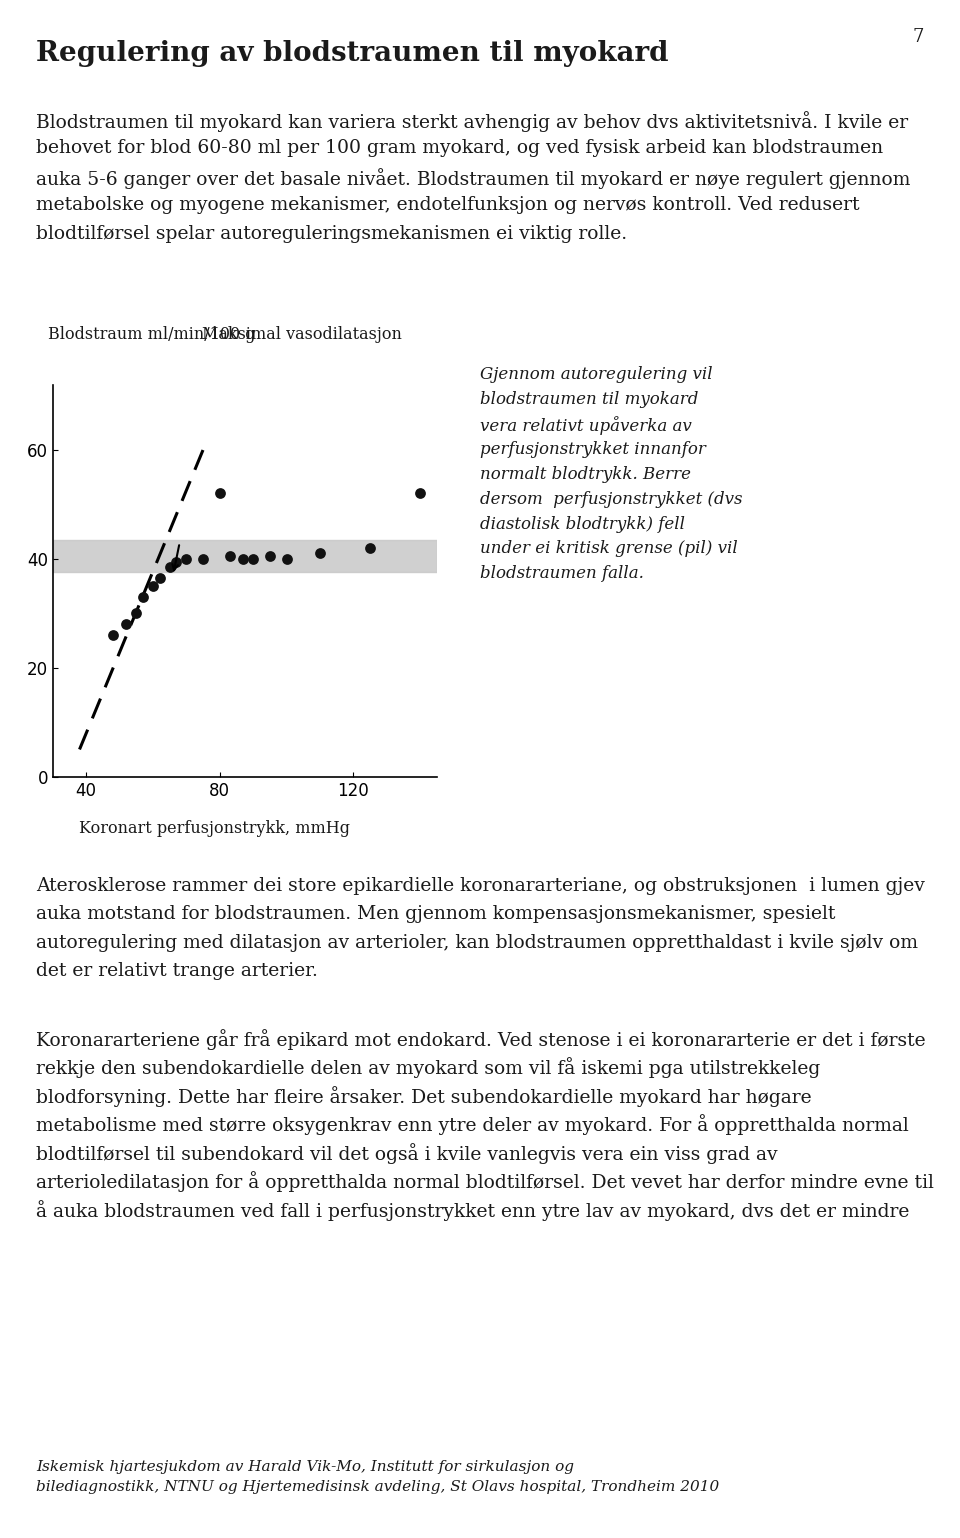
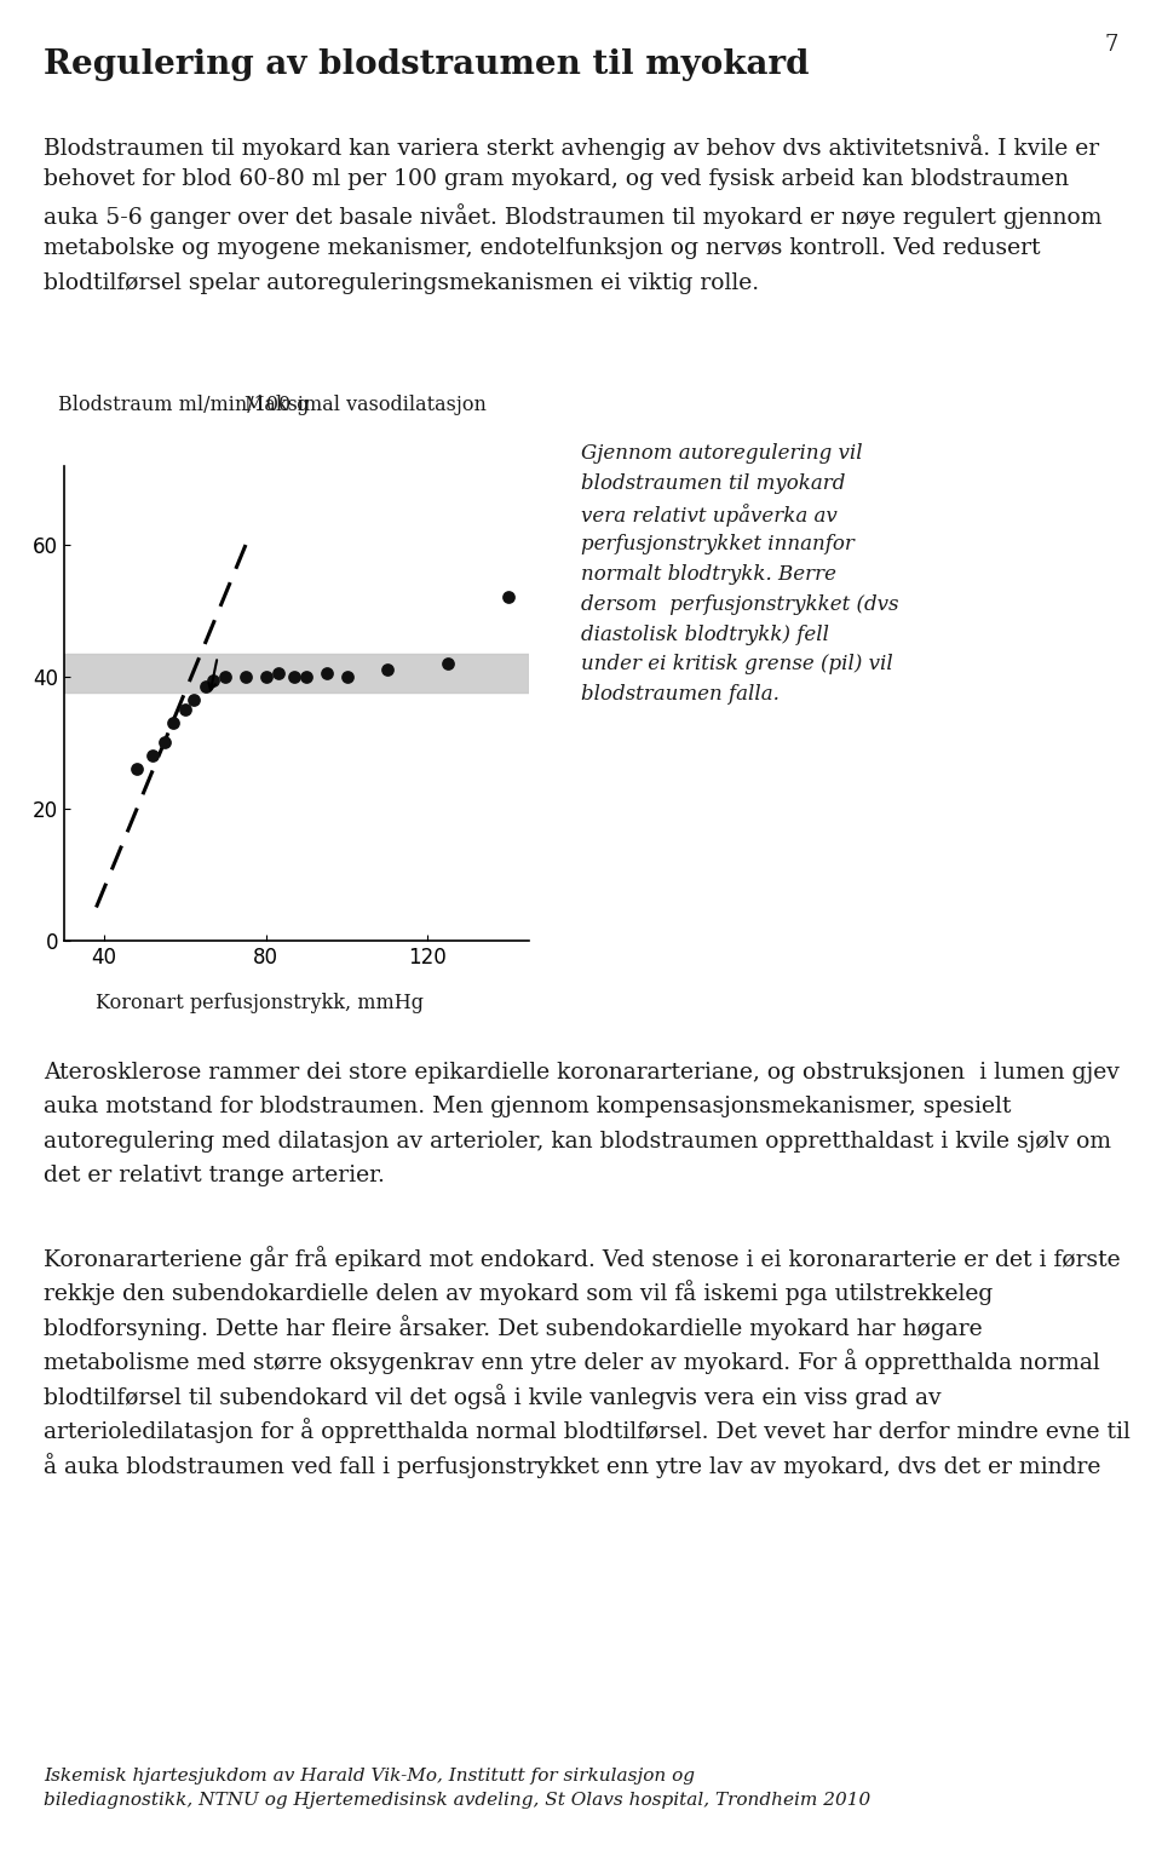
80: 52.0 -> 40.0
